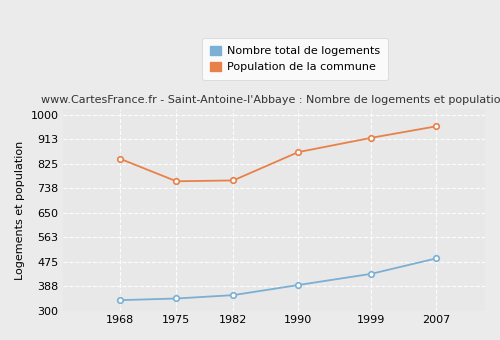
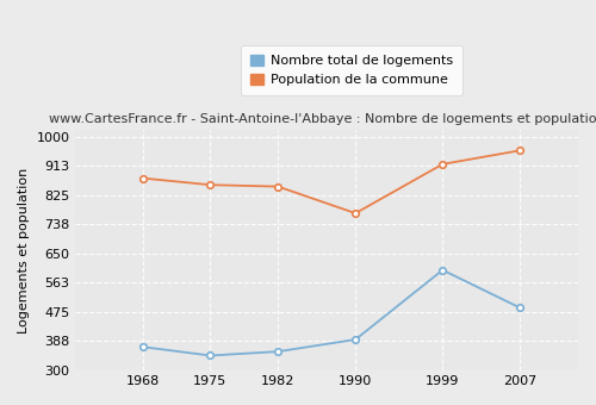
Nombre total de logements/1968: 338 -> 370
Population de la commune/1968: 843 -> 875
Population de la commune/1975: 762 -> 855
Population de la commune/1982: 765 -> 850
Population de la commune/1990: 866 -> 770
Nombre total de logements/1999: 432 -> 600
